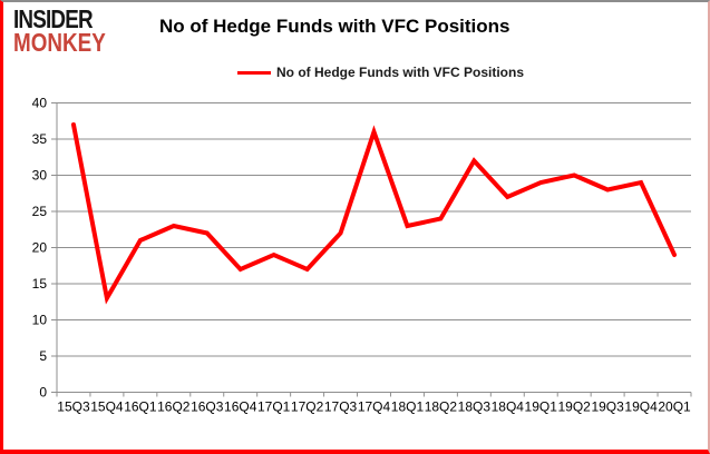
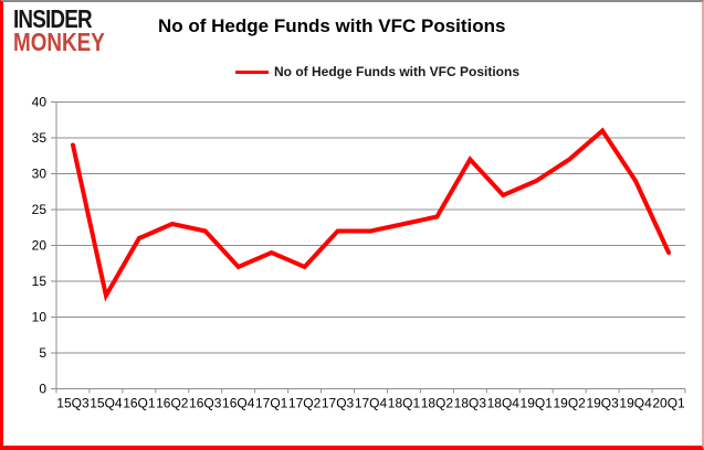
15Q3: 37 -> 34
17Q4: 36 -> 22
19Q2: 30 -> 32
19Q3: 28 -> 36
